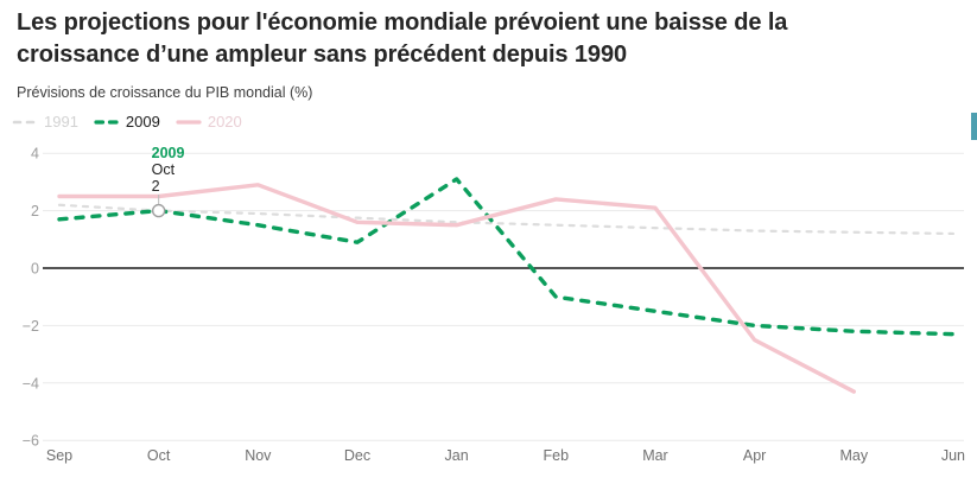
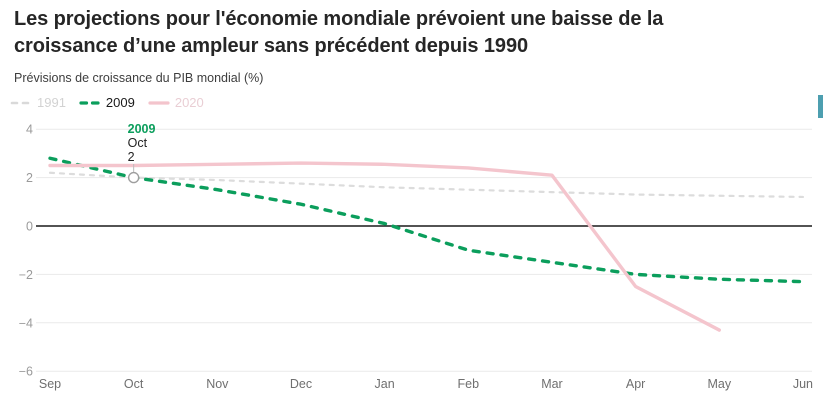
2009/Sep: 1.7 -> 2.8
2020/Nov: 2.9 -> 2.5
2020/Dec: 1.6 -> 2.6
2009/Jan: 3.1 -> 0.1
2020/Jan: 1.5 -> 2.5
